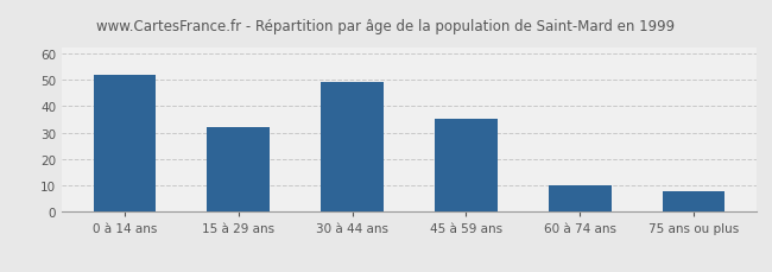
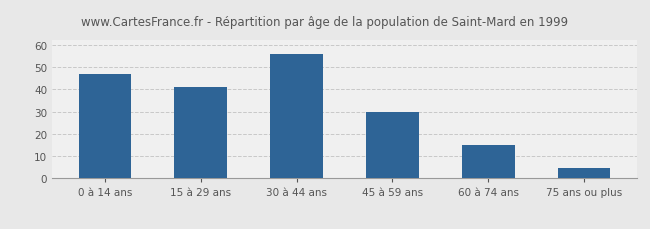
0 à 14 ans: 52.0 -> 47.0
15 à 29 ans: 32.0 -> 41.0
30 à 44 ans: 49.0 -> 56.0
45 à 59 ans: 35.0 -> 30.0
60 à 74 ans: 10.0 -> 15.0
75 ans ou plus: 8.0 -> 4.5
